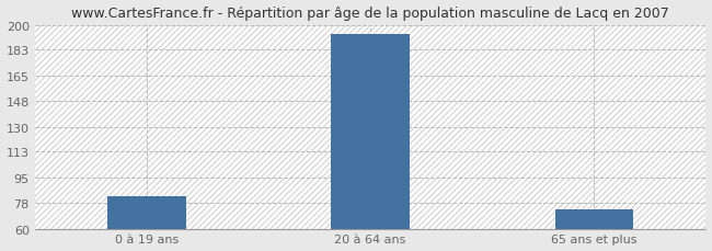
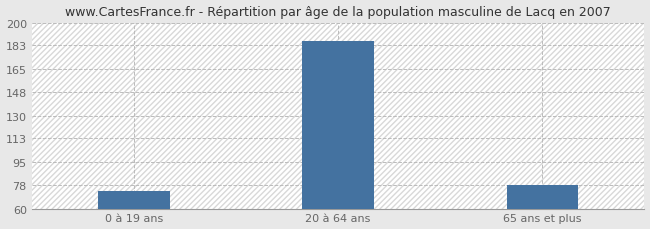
0 à 19 ans: 82 -> 73
20 à 64 ans: 194 -> 186
65 ans et plus: 73 -> 78
